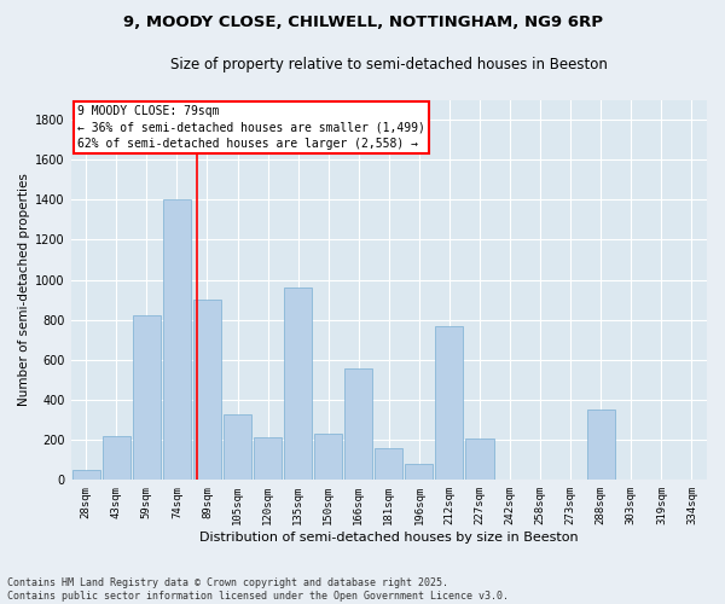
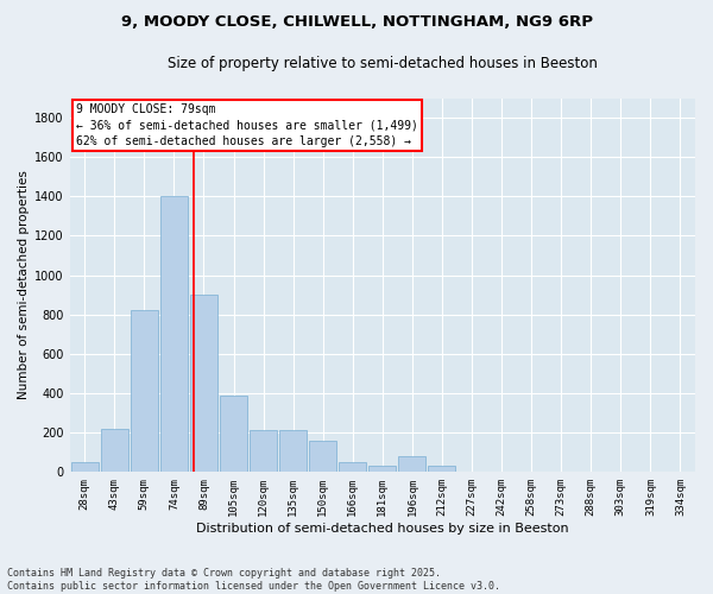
105sqm: 330 -> 390
135sqm: 960 -> 220
150sqm: 230 -> 160
166sqm: 560 -> 50
181sqm: 160 -> 30
212sqm: 770 -> 30
227sqm: 210 -> 0
288sqm: 350 -> 0
